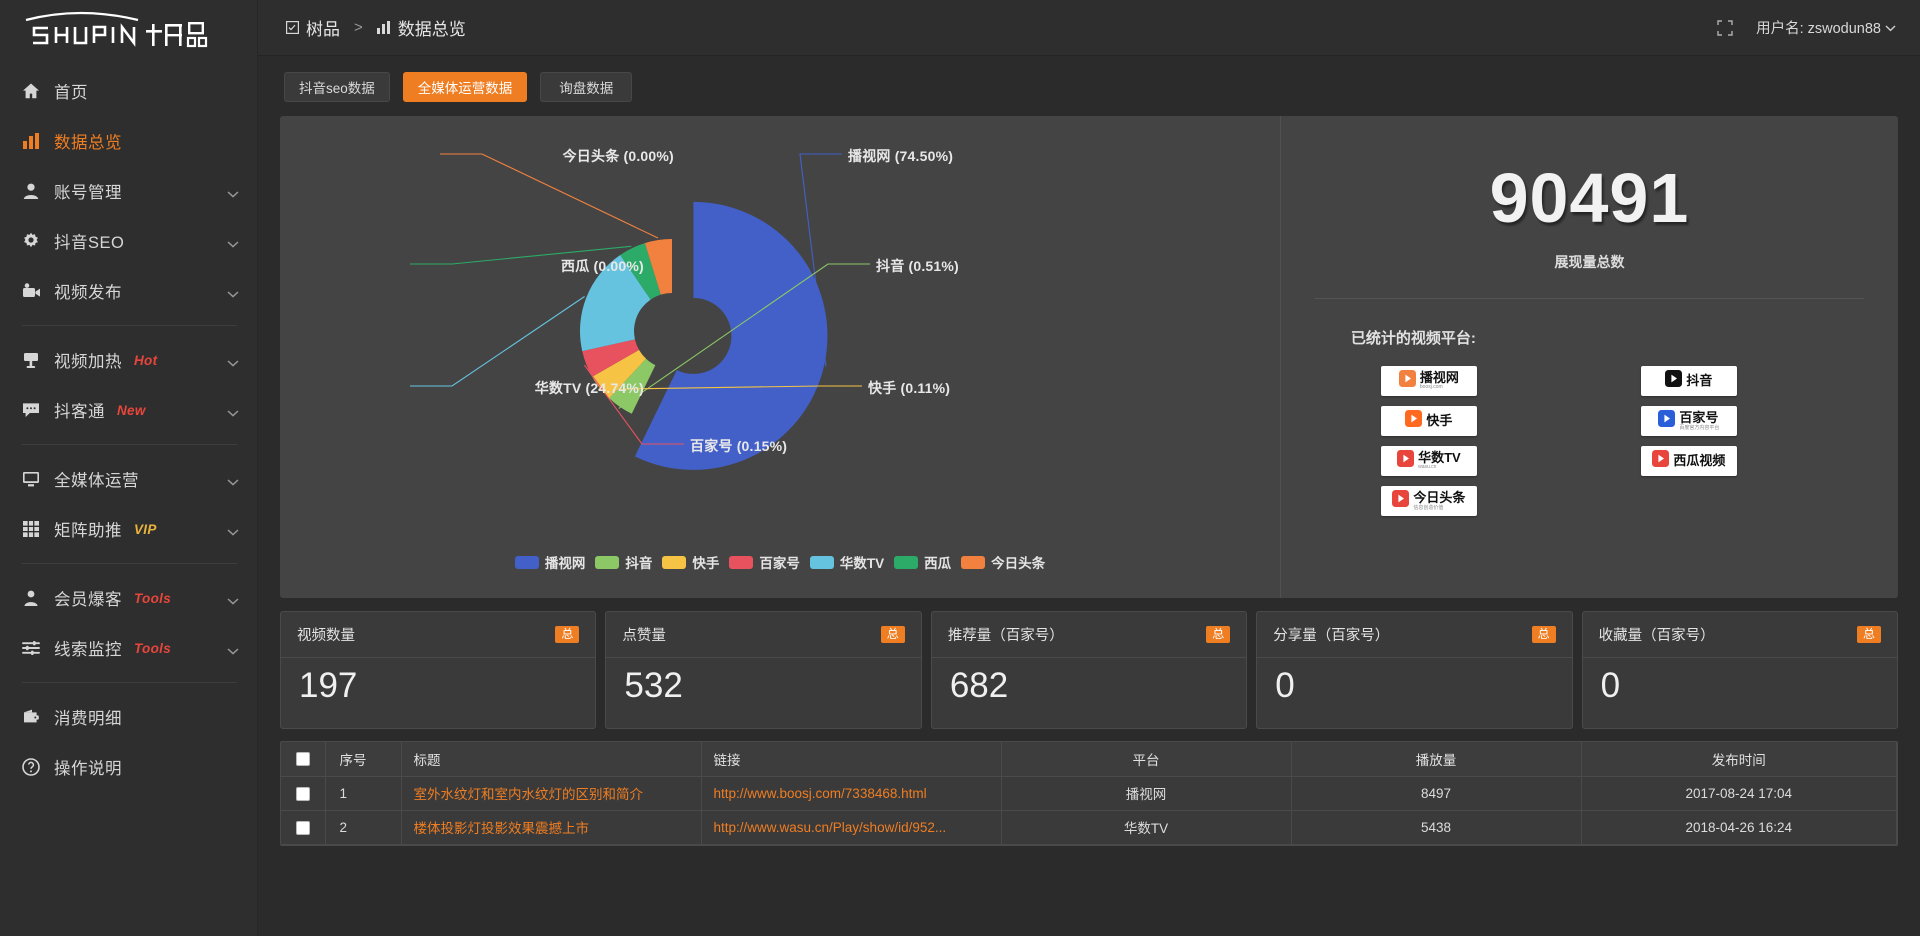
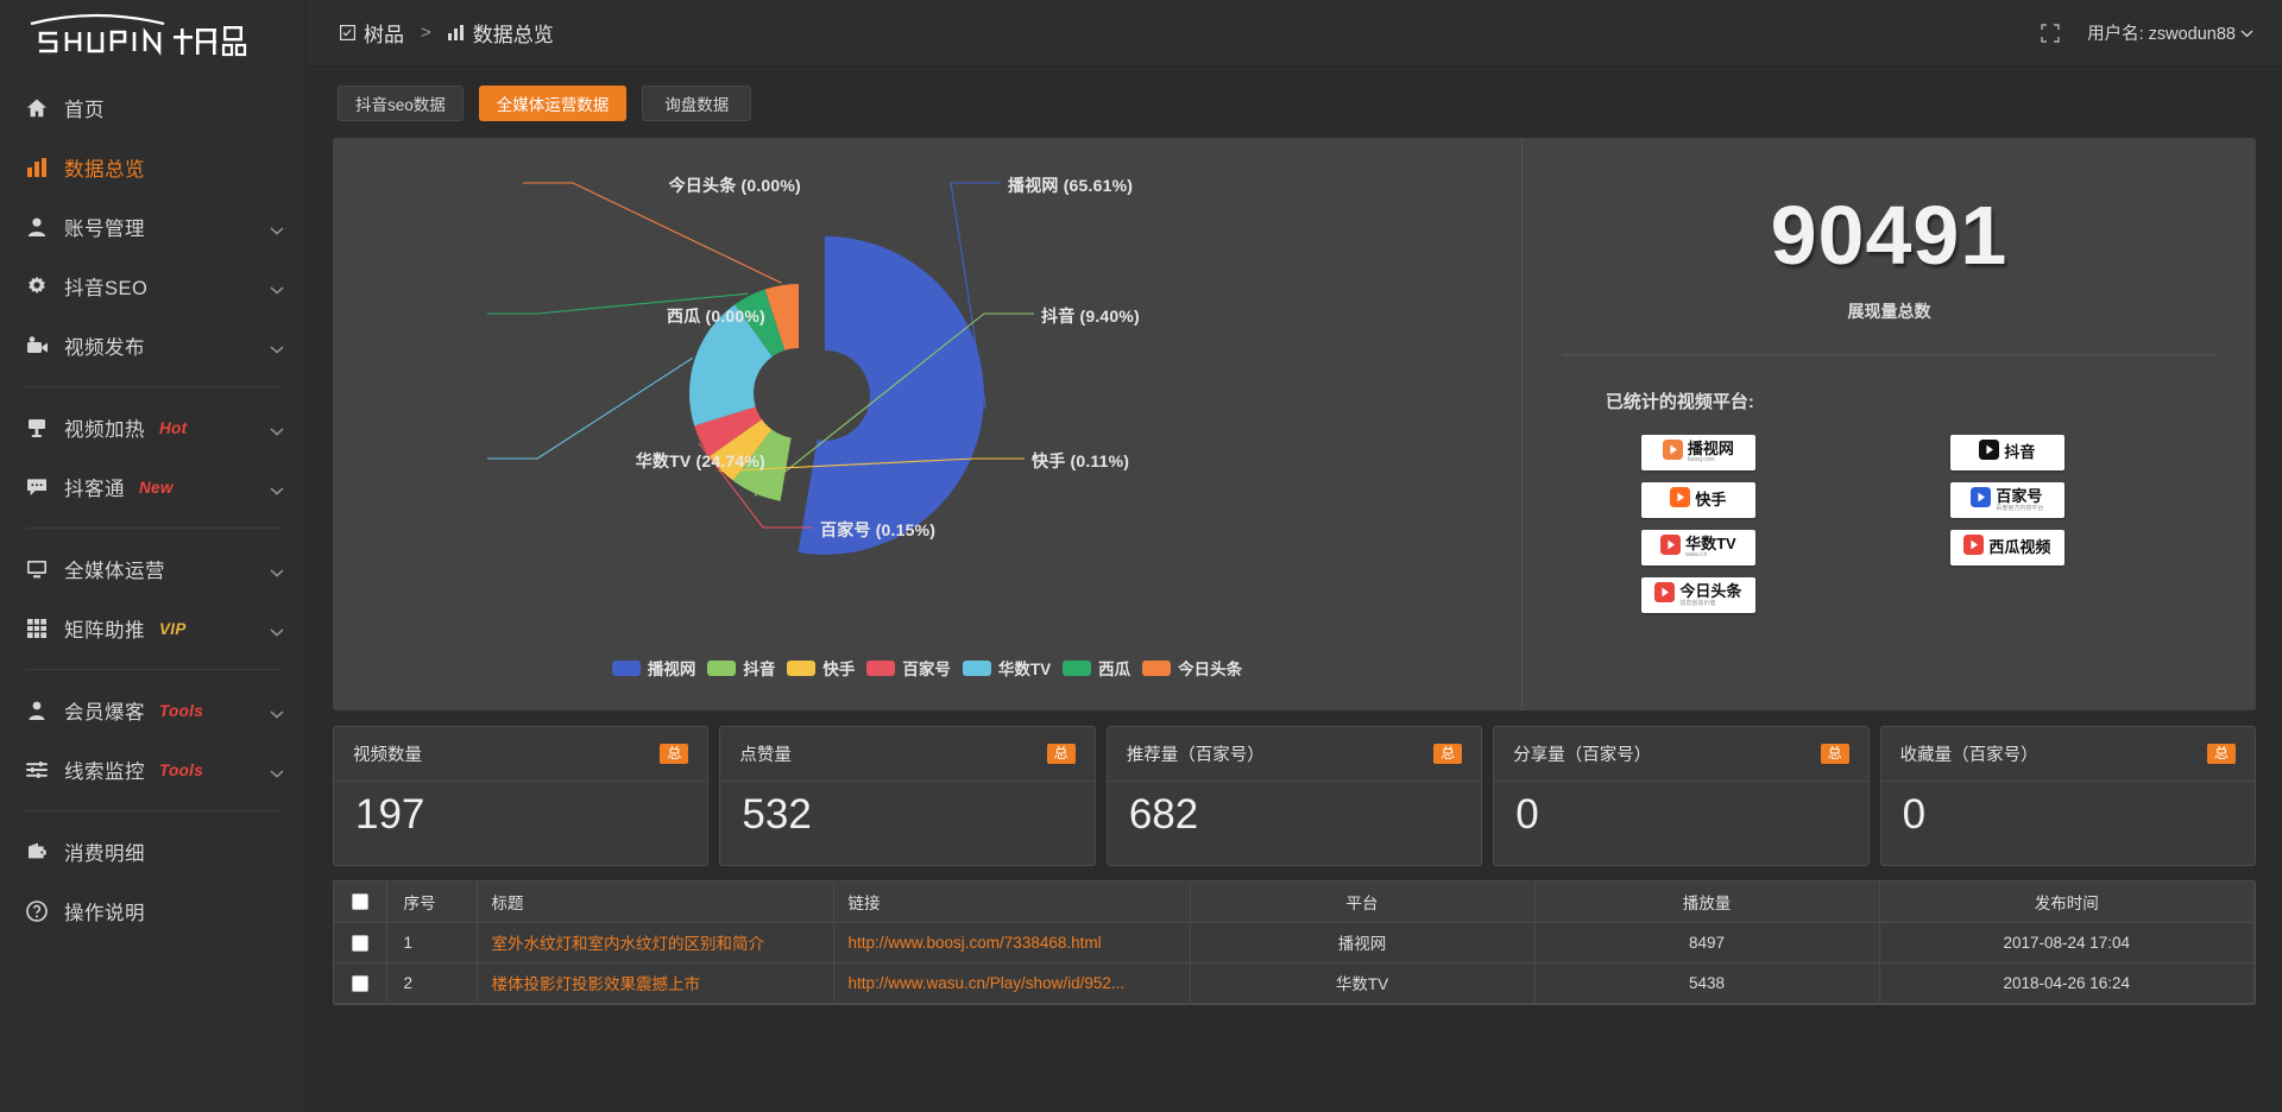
播视网: 74.50% -> 65.61%
抖音: 0.51% -> 9.40%
